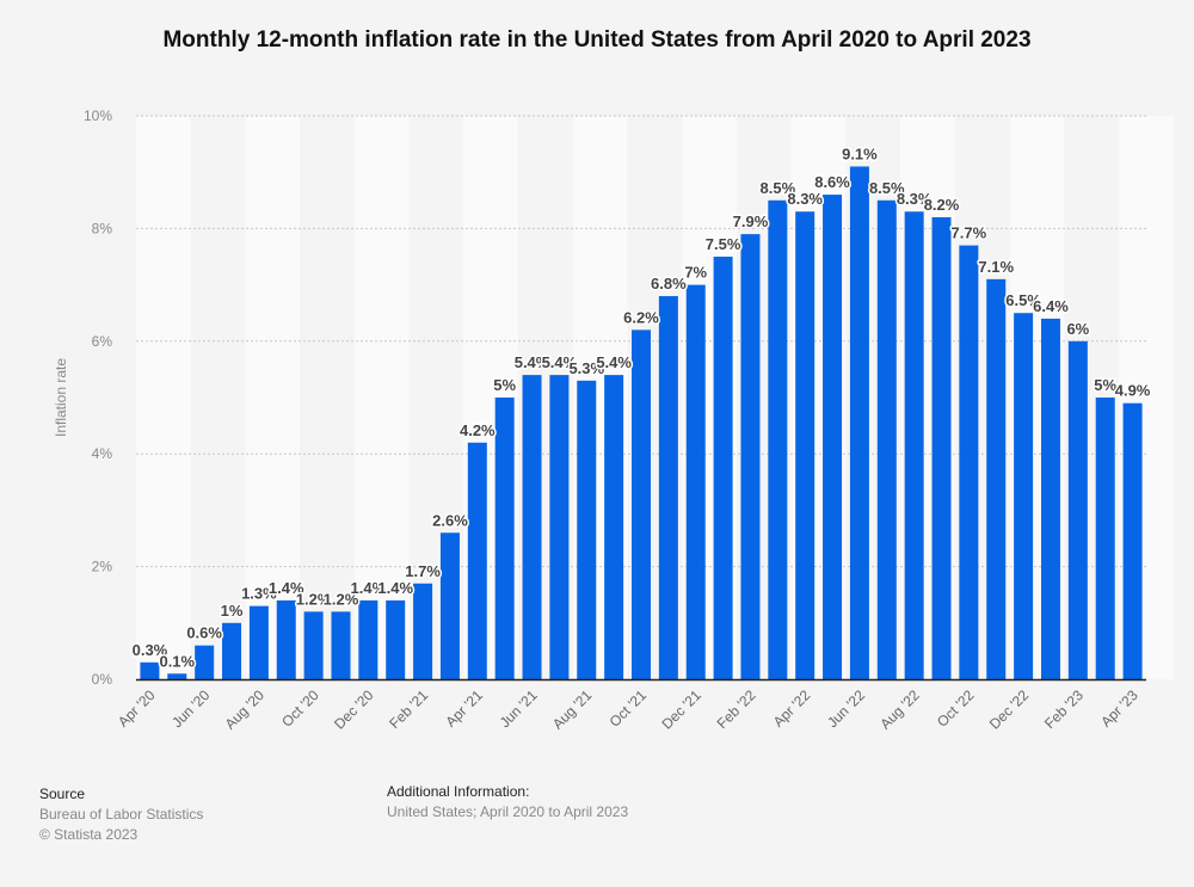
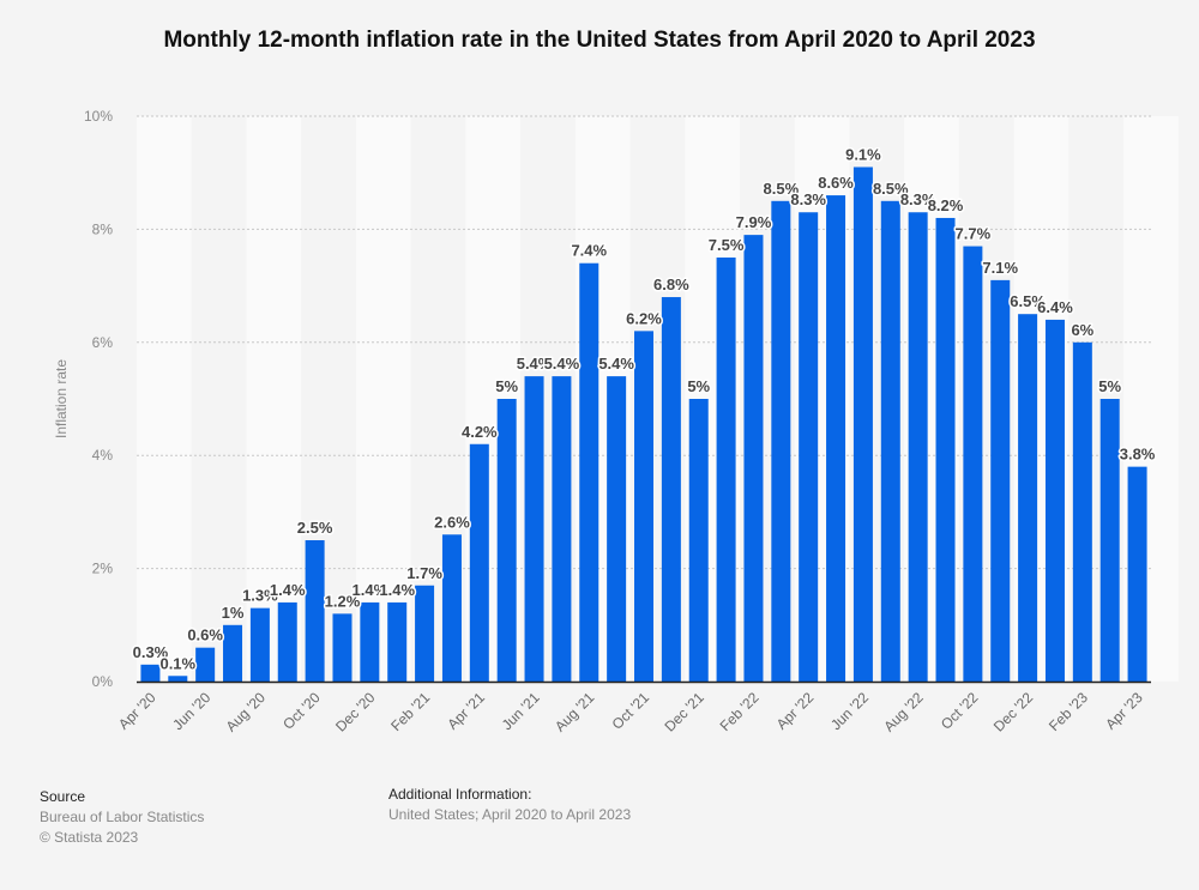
Oct '20: 1.2% -> 2.5%
Aug '21: 5.3% -> 7.4%
Dec '21: 7% -> 5%
Apr '23: 4.9% -> 3.8%
